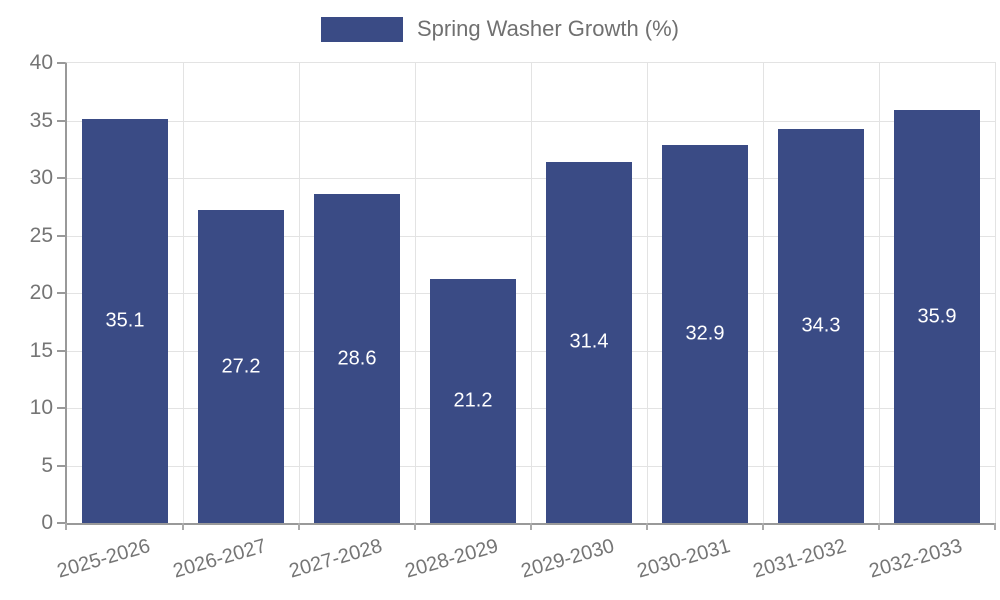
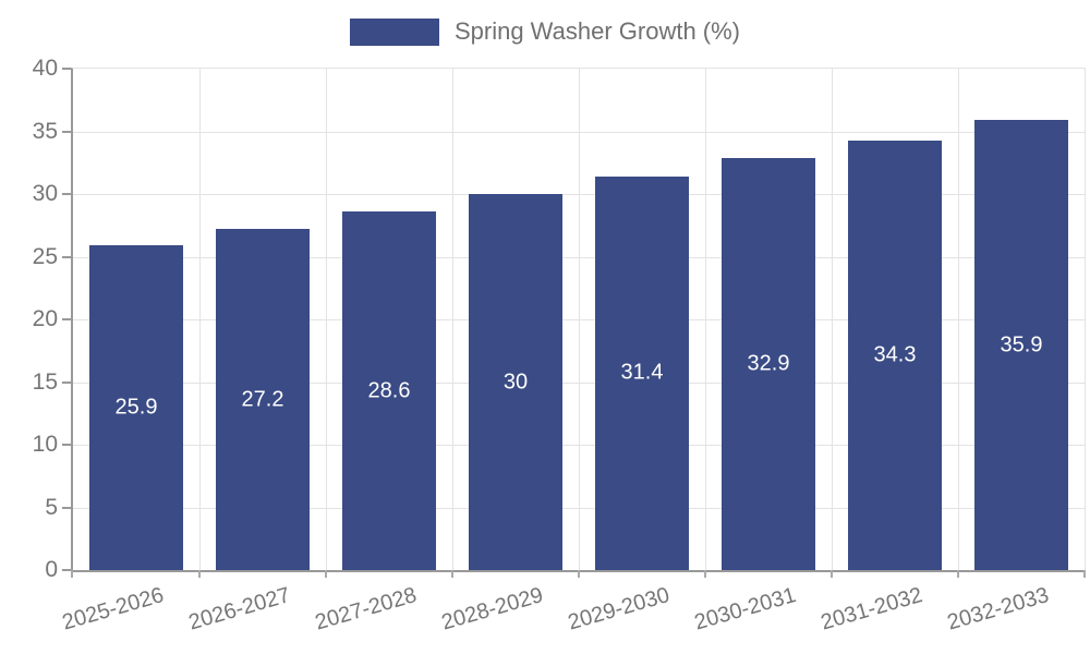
2025-2026: 35.1 -> 25.9
2028-2029: 21.2 -> 30
